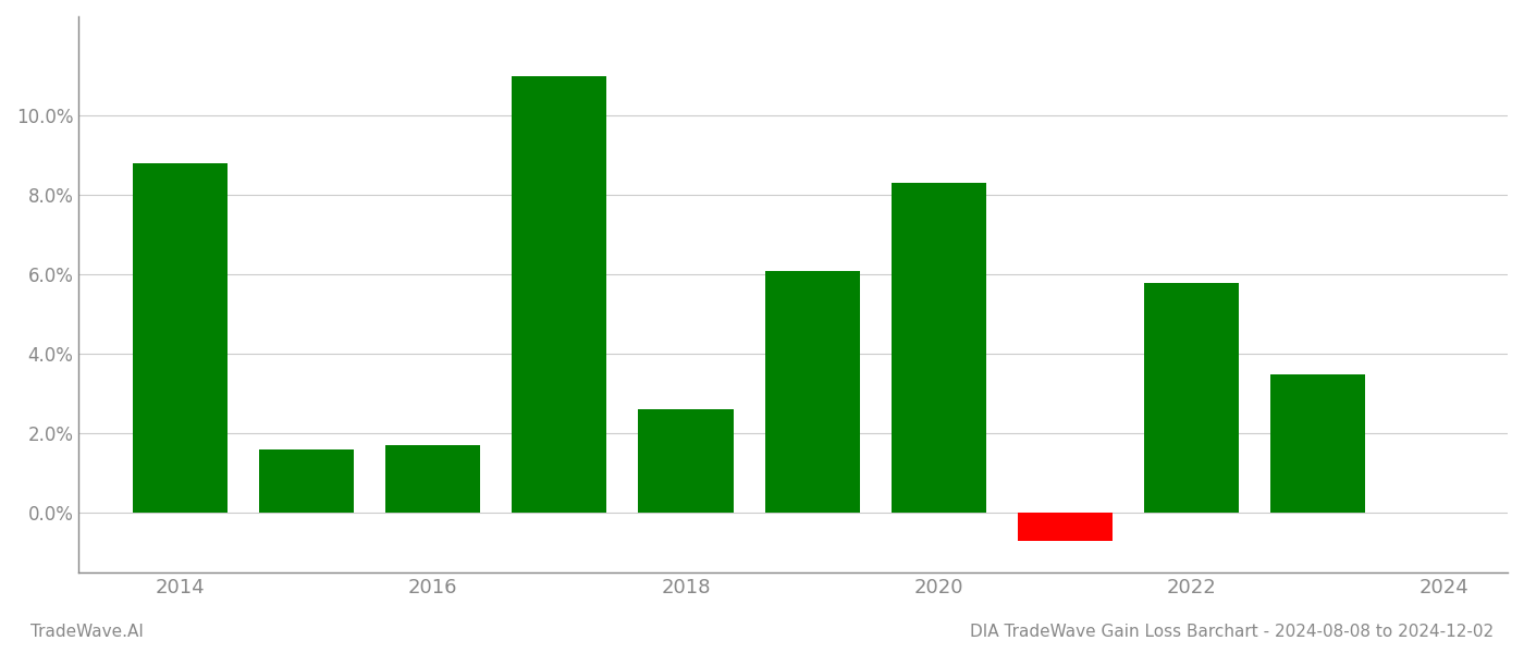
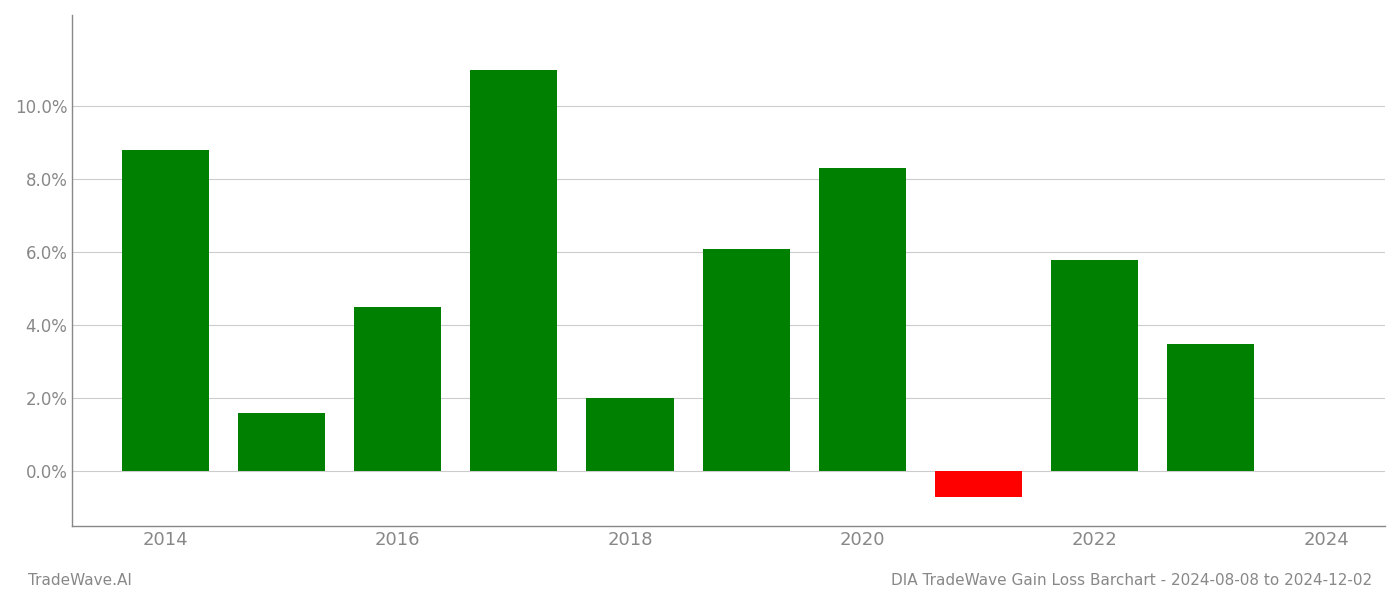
2016: 1.7% -> 4.5%
2018: 2.6% -> 2.0%
